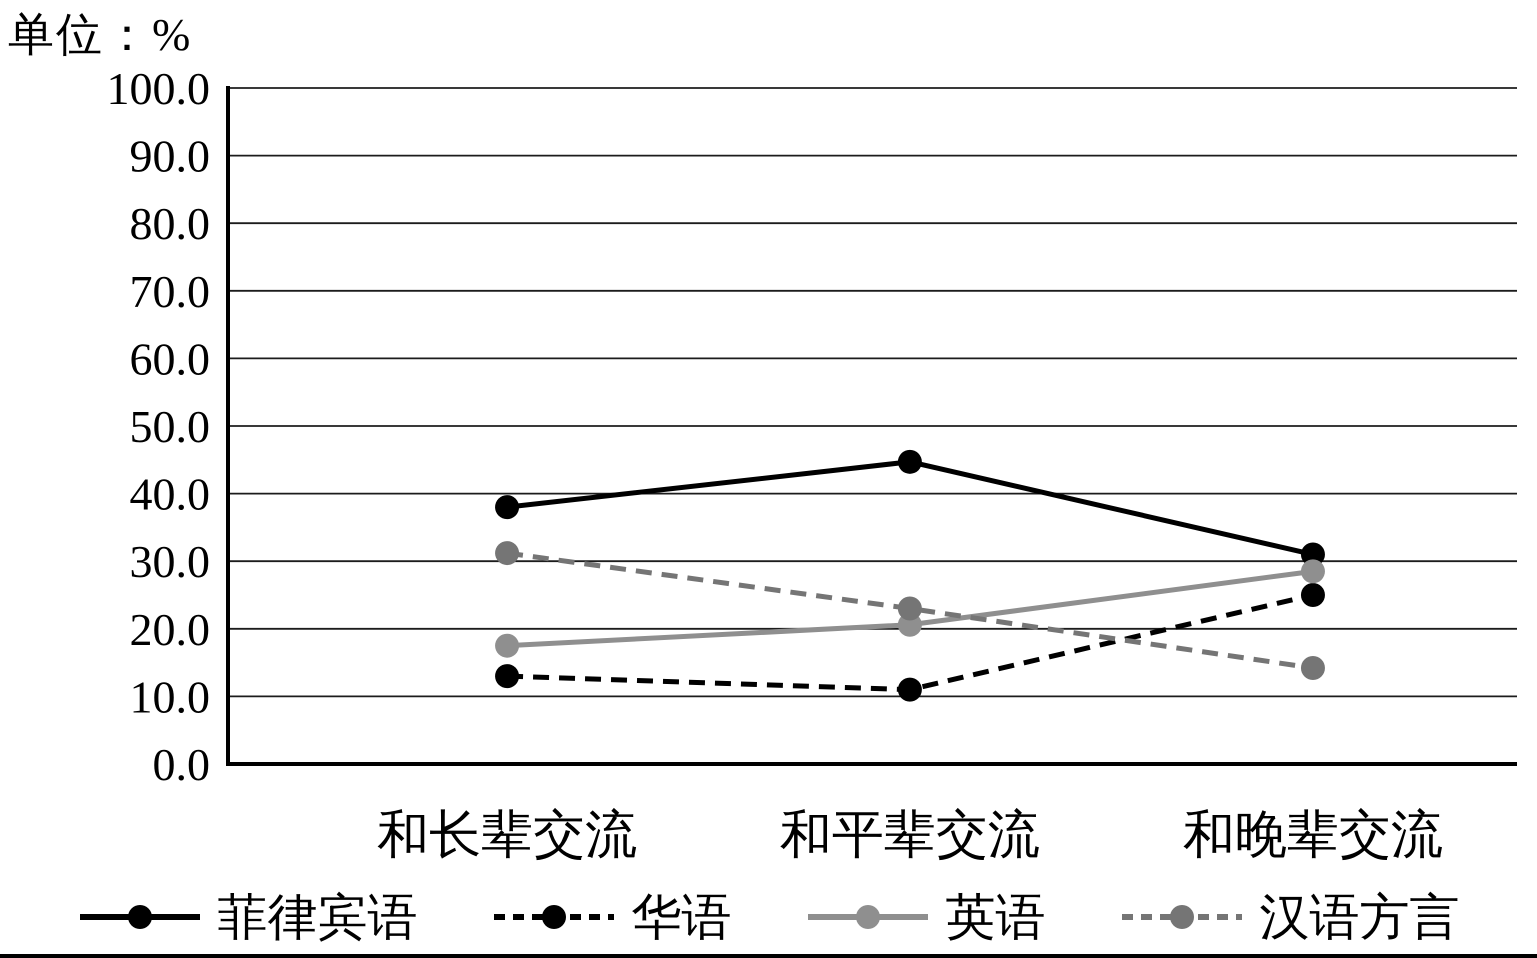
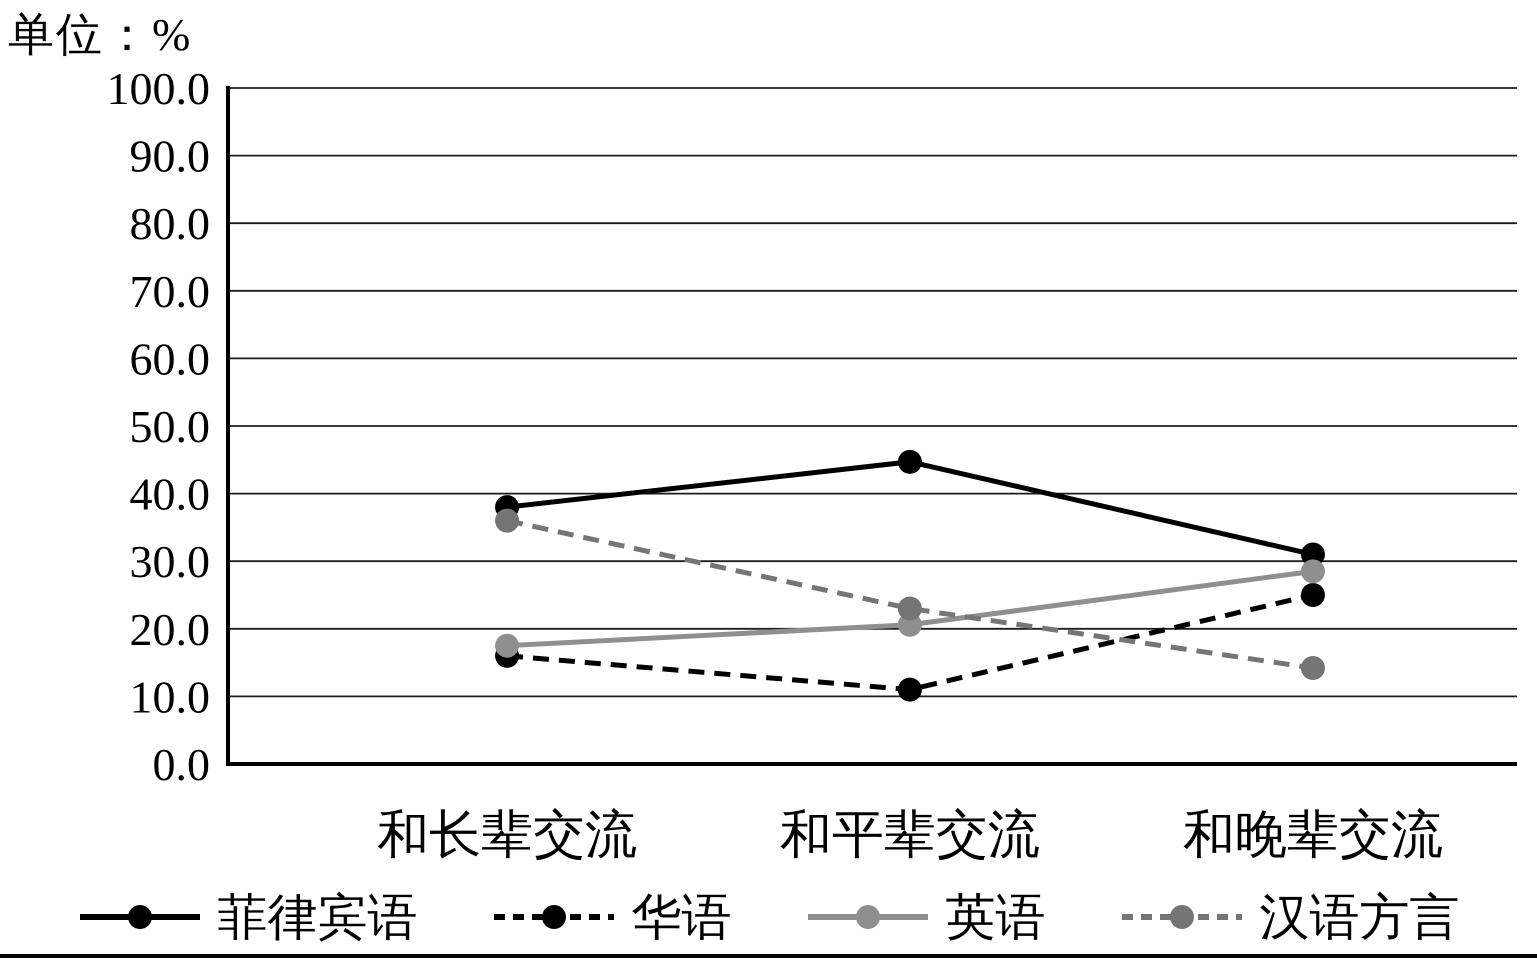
华语/和长辈交流: 13 -> 16
汉语方言/和长辈交流: 31 -> 36
